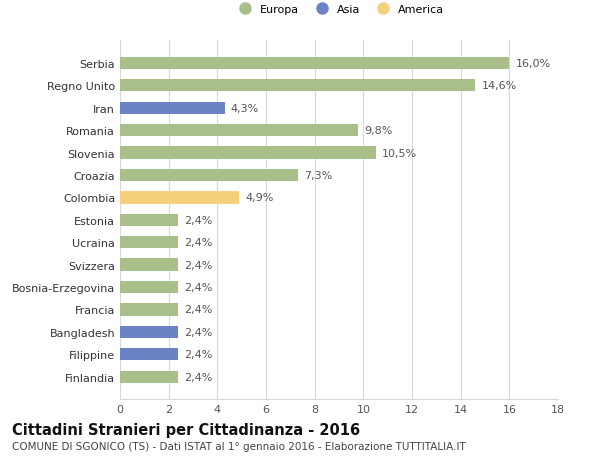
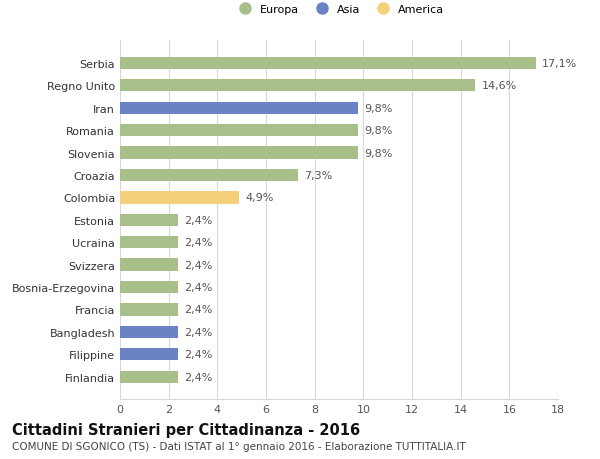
Serbia: 16,0% -> 17,1%
Iran: 4,3% -> 9,8%
Slovenia: 10,5% -> 9,8%
